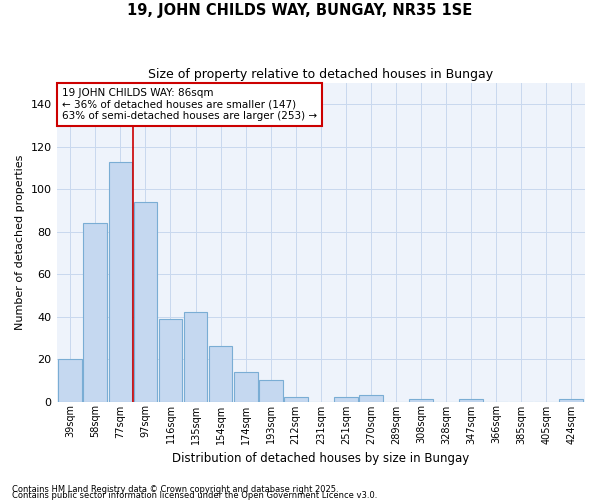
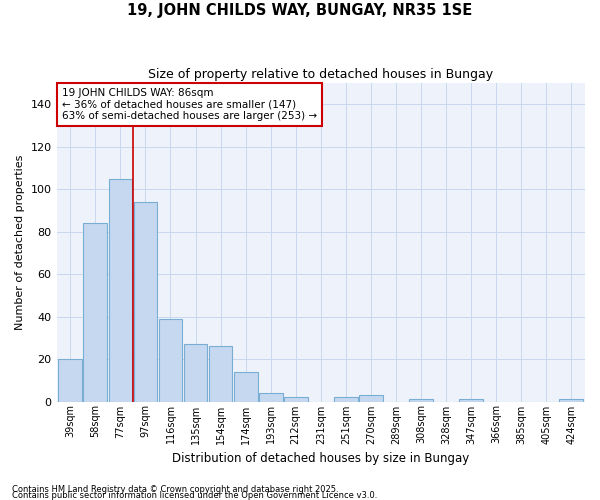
77sqm: 113 -> 105
135sqm: 42 -> 27
193sqm: 10 -> 4
